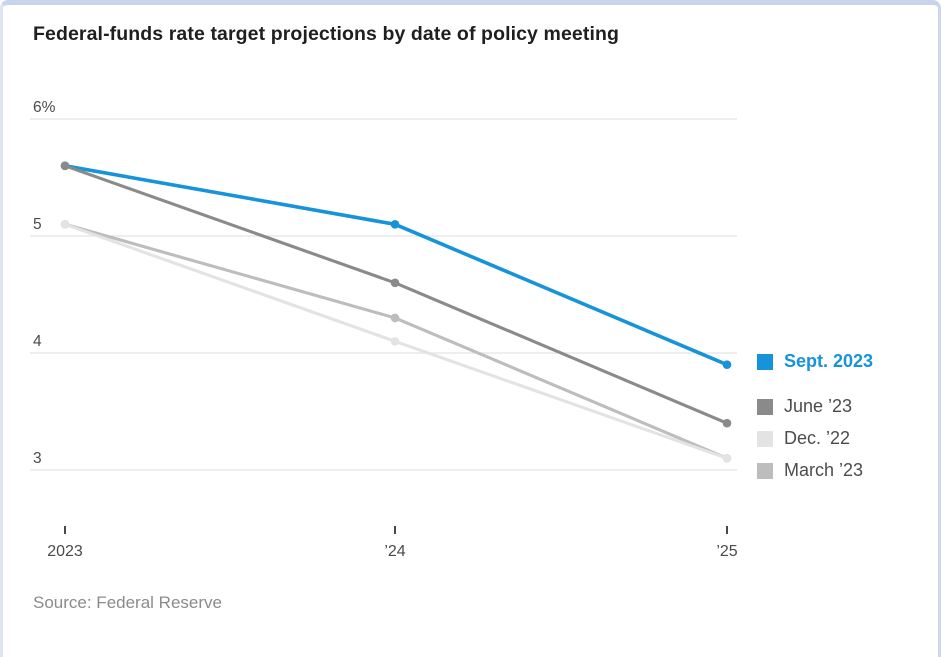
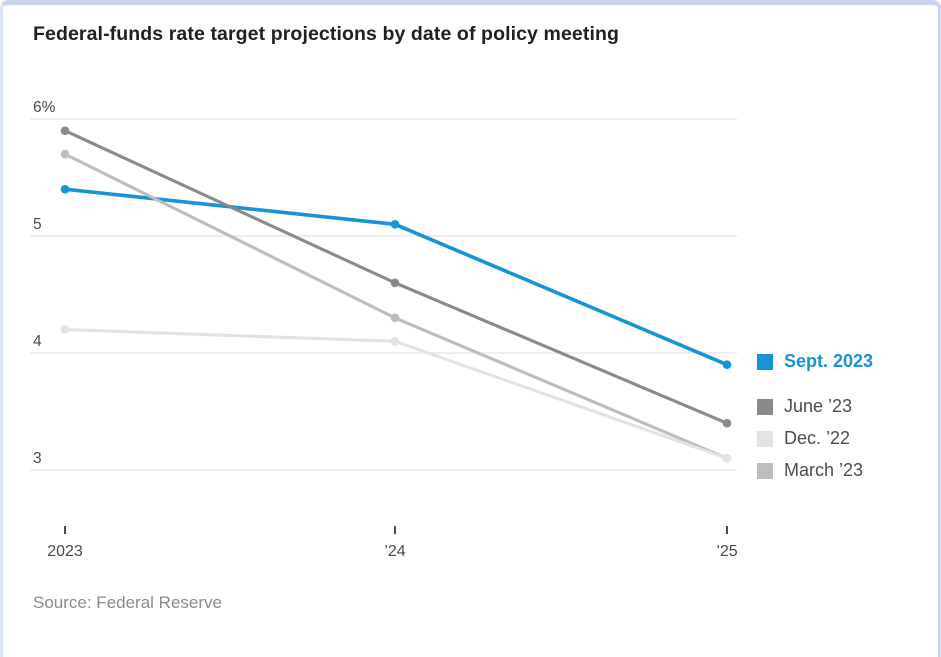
Sept. 2023/2023: 5.6% -> 5.4%
June ’23/2023: 5.6% -> 5.9%
Dec. ’22/2023: 5.1% -> 4.2%
March ’23/2023: 5.1% -> 5.7%
